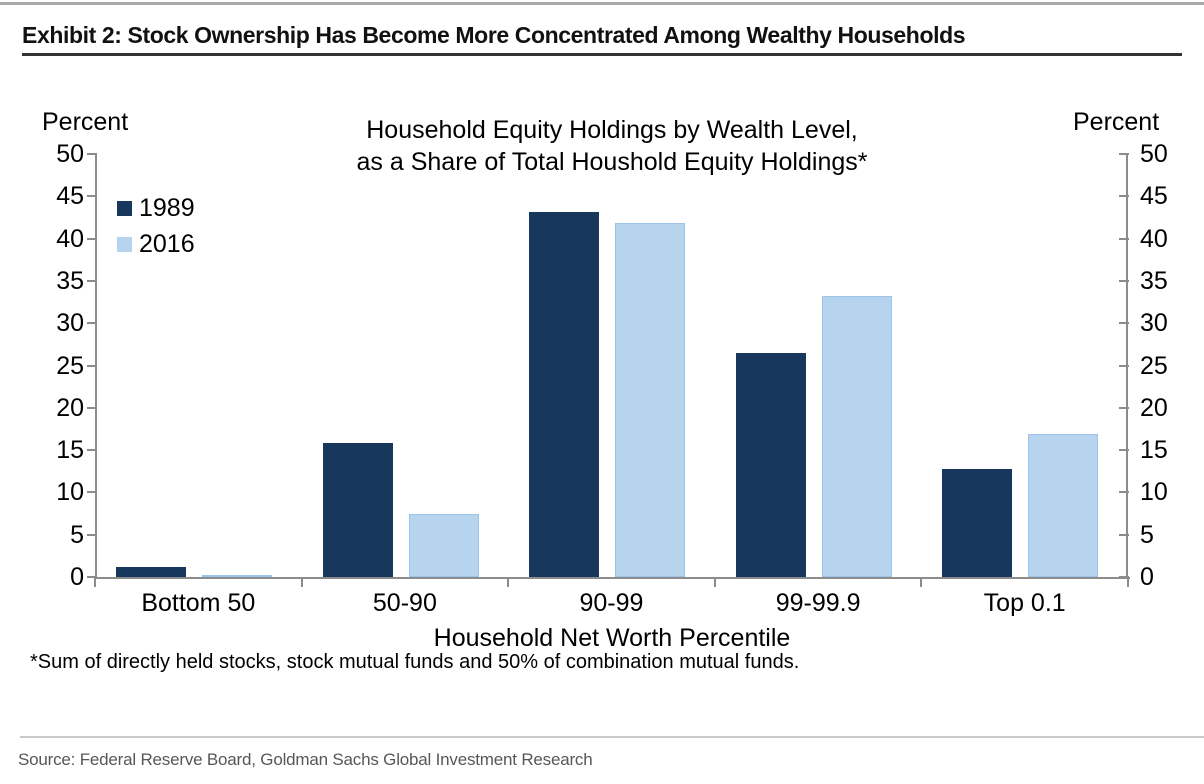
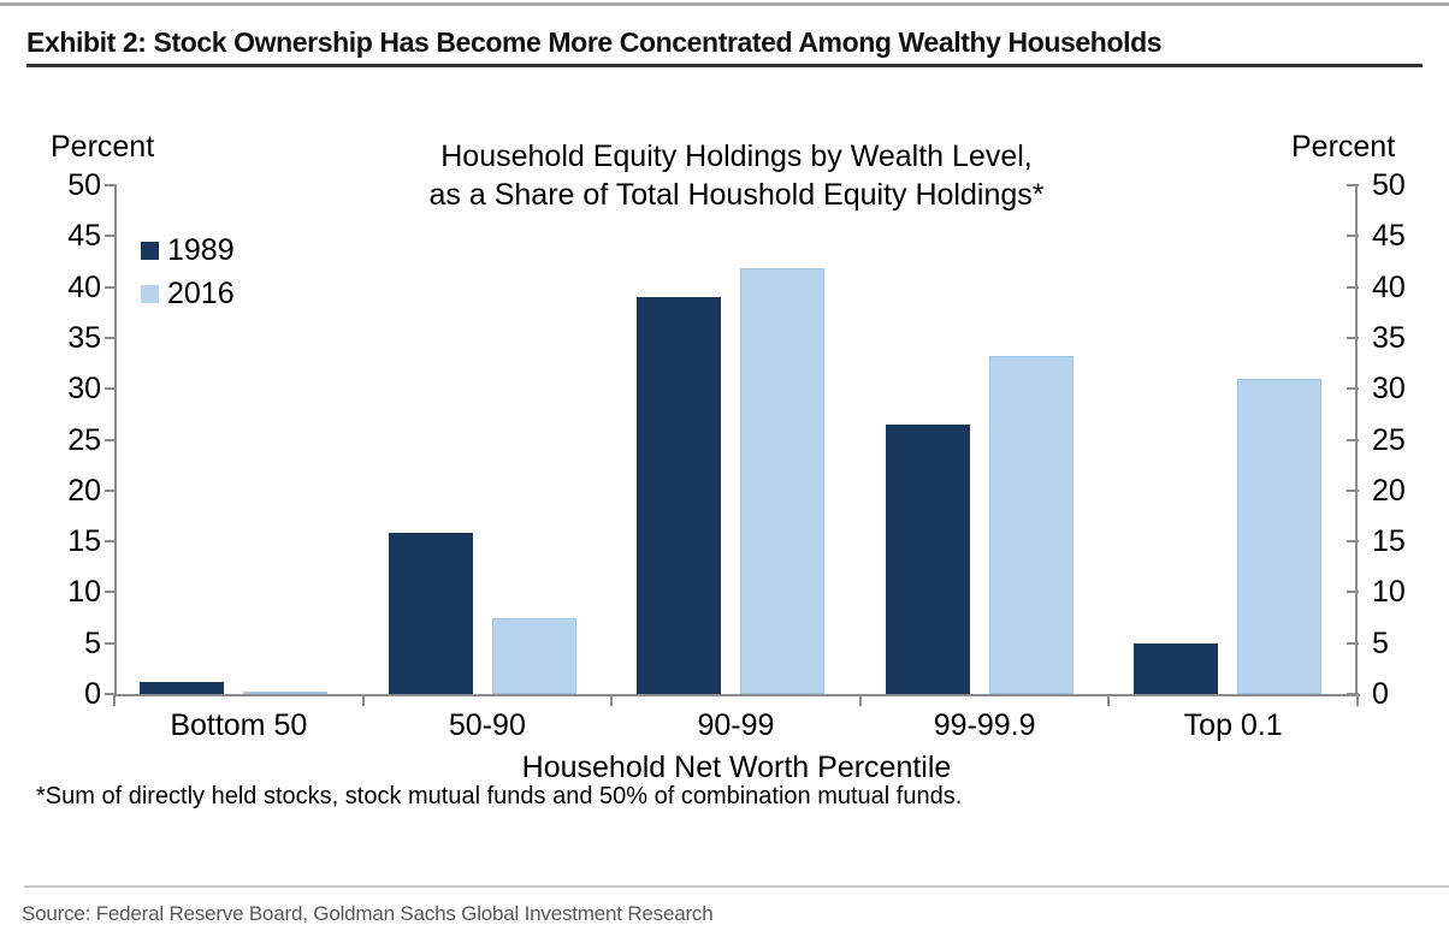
1989/90-99: 43 -> 39
1989/Top 0.1: 13 -> 5
2016/Top 0.1: 17 -> 31
